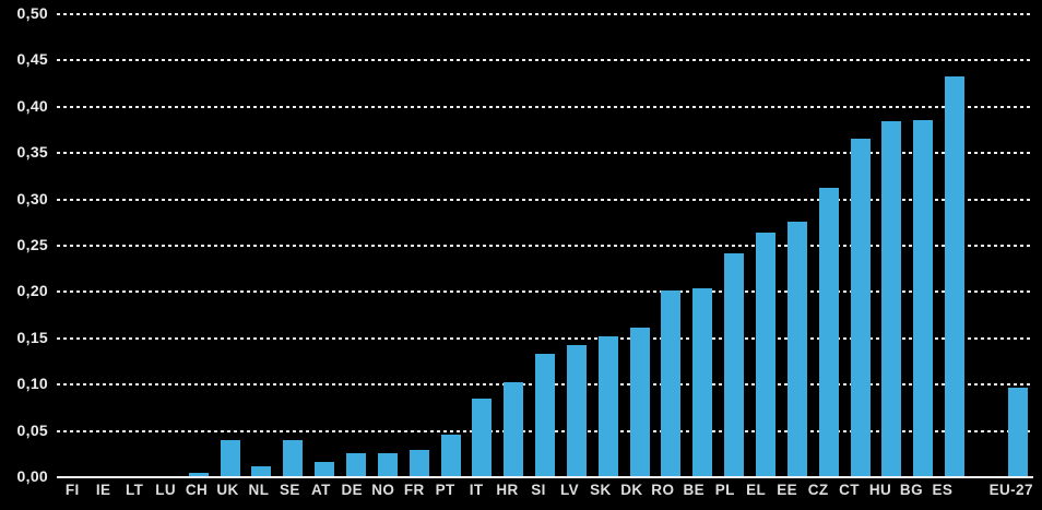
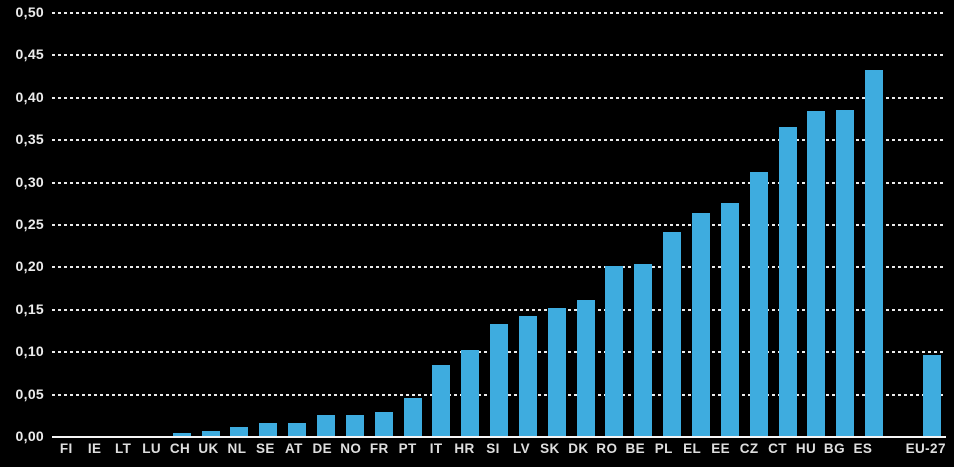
UK: 0,04 -> 0,01
SE: 0,04 -> 0,02
